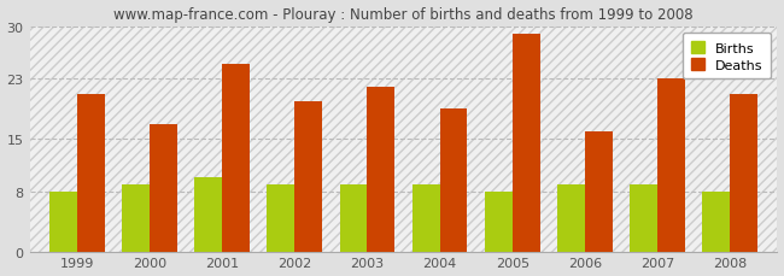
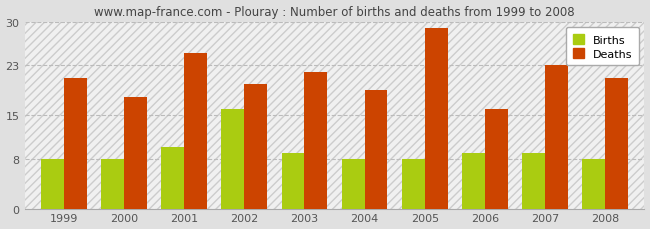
Births/2000: 9 -> 8
Deaths/2000: 17 -> 18
Births/2002: 9 -> 16
Births/2004: 9 -> 8
